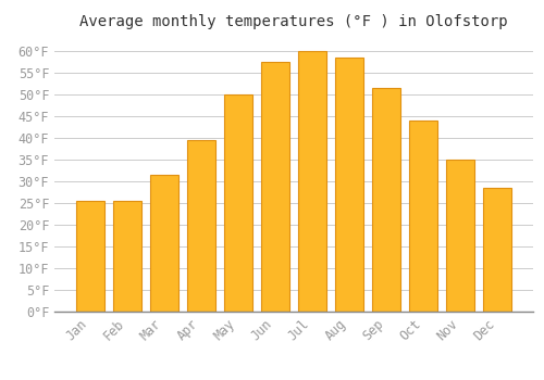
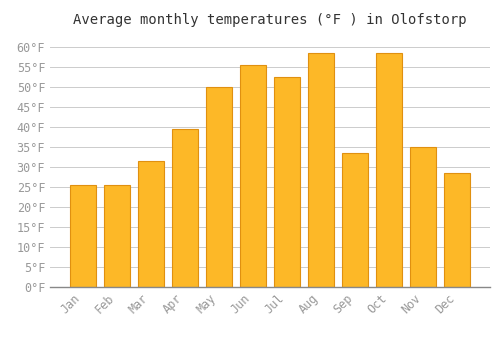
Jun: 57.5°F -> 55.5°F
Jul: 60.0°F -> 52.5°F
Sep: 51.5°F -> 33.5°F
Oct: 44.0°F -> 58.5°F
